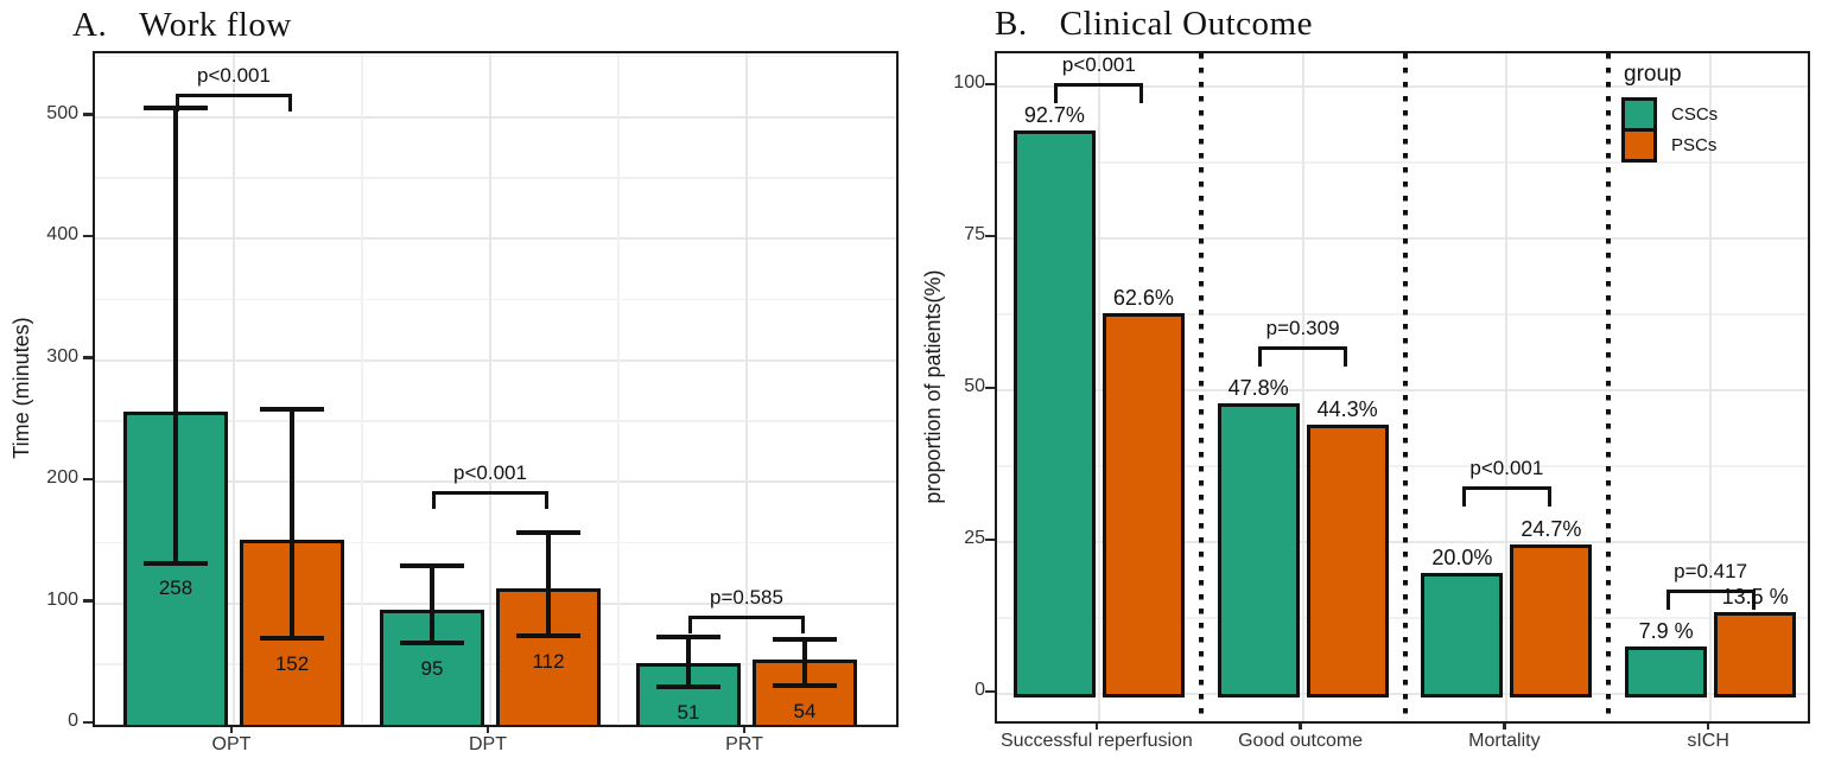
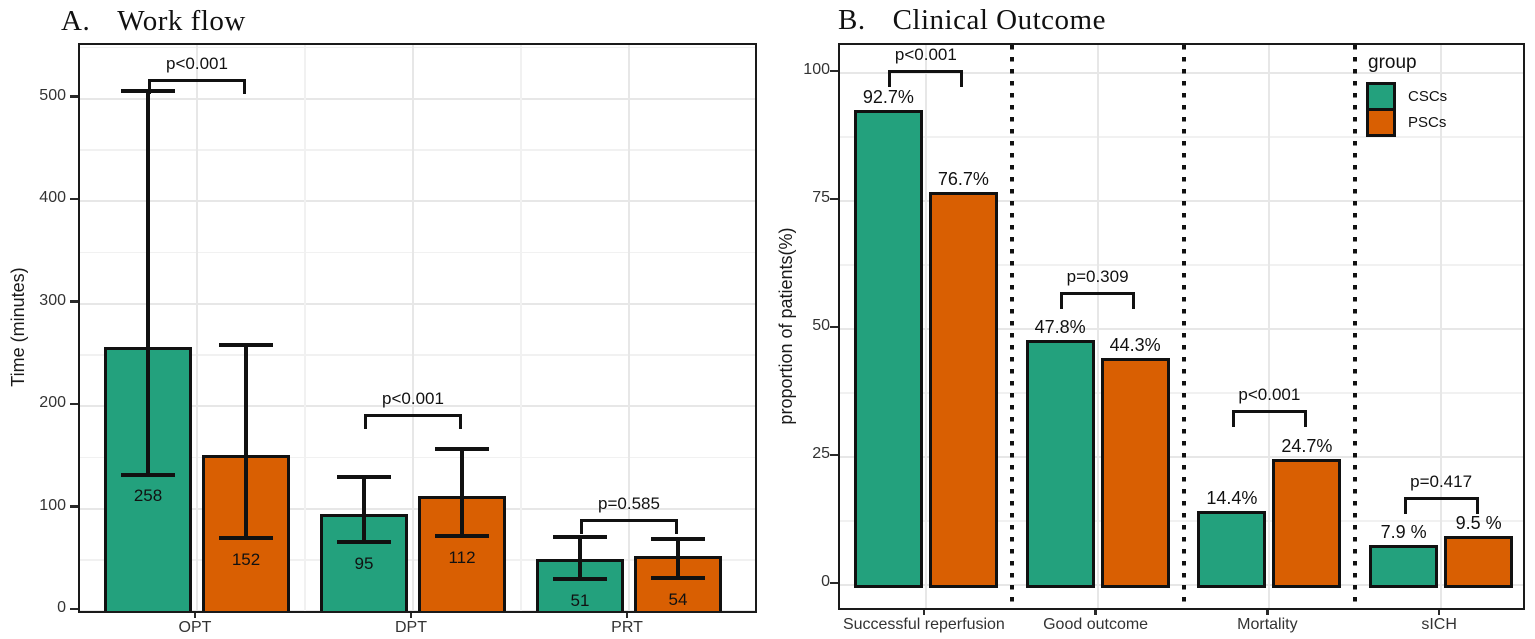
Clinical Outcome/PSCs/Successful reperfusion: 62.6% -> 76.7%
Clinical Outcome/CSCs/Mortality: 20.0% -> 14.4%
Clinical Outcome/PSCs/sICH: 13.5 -> 9.5
